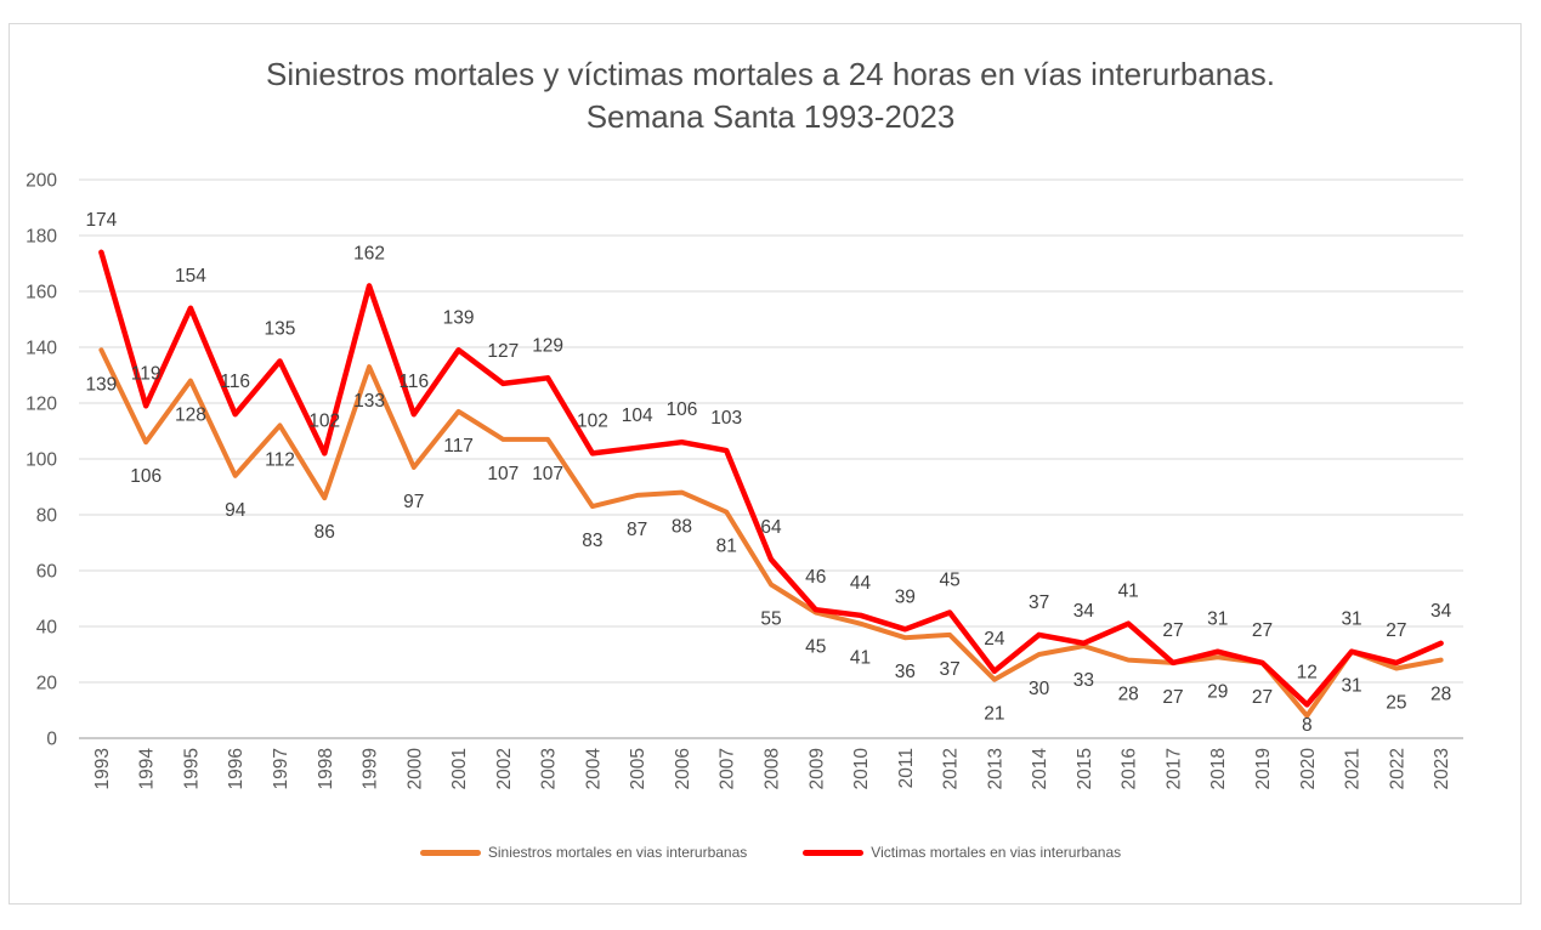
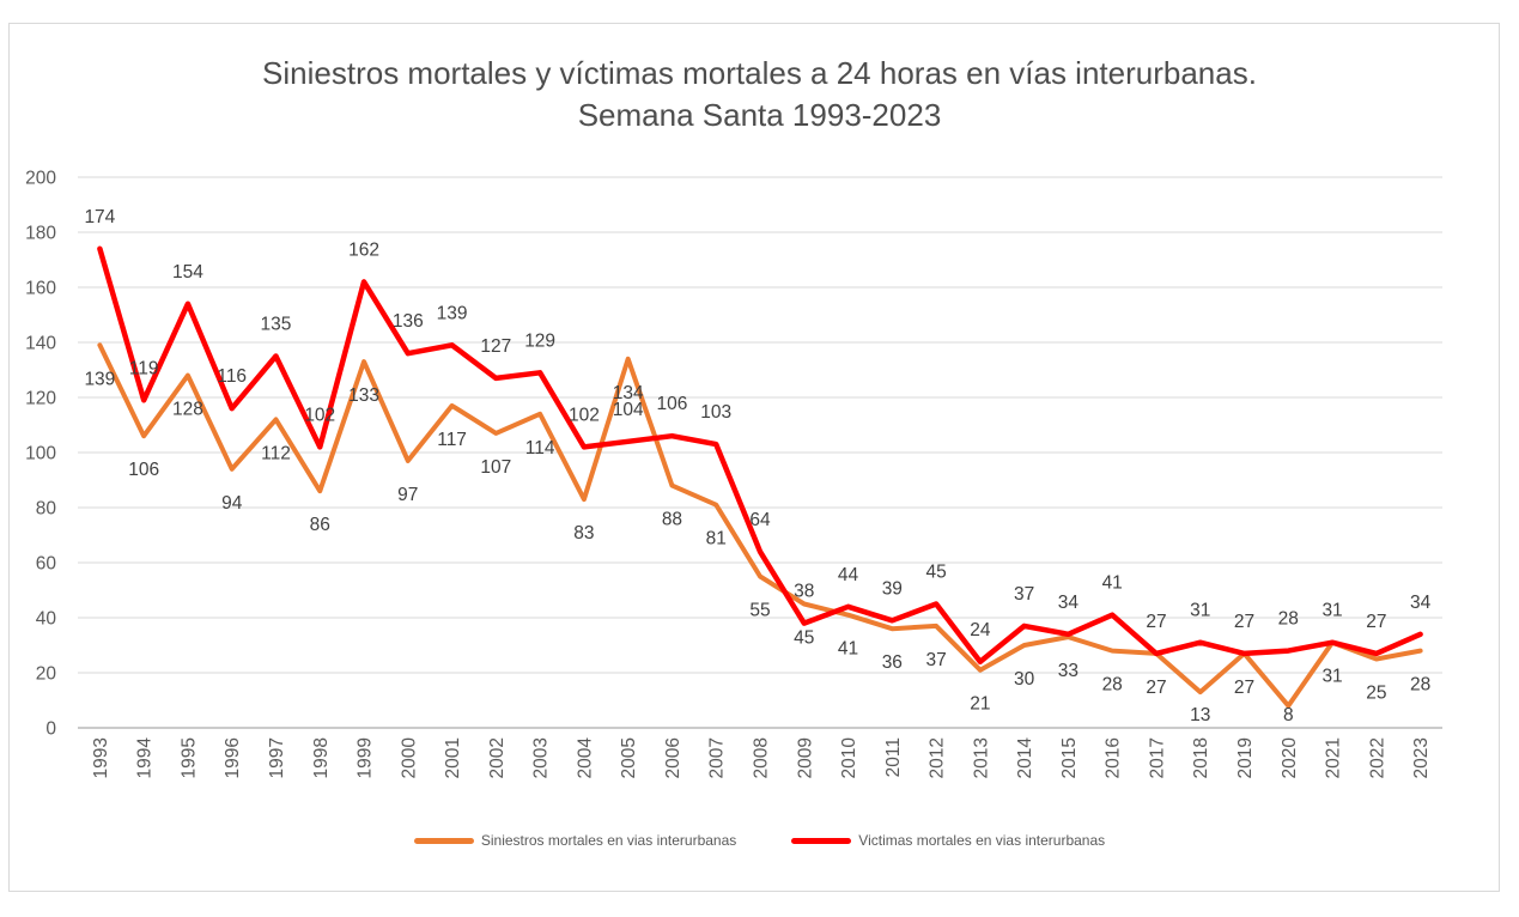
Victimas mortales en vias interurbanas/2000: 116 -> 136
Siniestros mortales en vias interurbanas/2003: 107 -> 114
Siniestros mortales en vias interurbanas/2005: 87 -> 134
Victimas mortales en vias interurbanas/2009: 46 -> 38
Siniestros mortales en vias interurbanas/2018: 29 -> 13
Victimas mortales en vias interurbanas/2020: 12 -> 28
